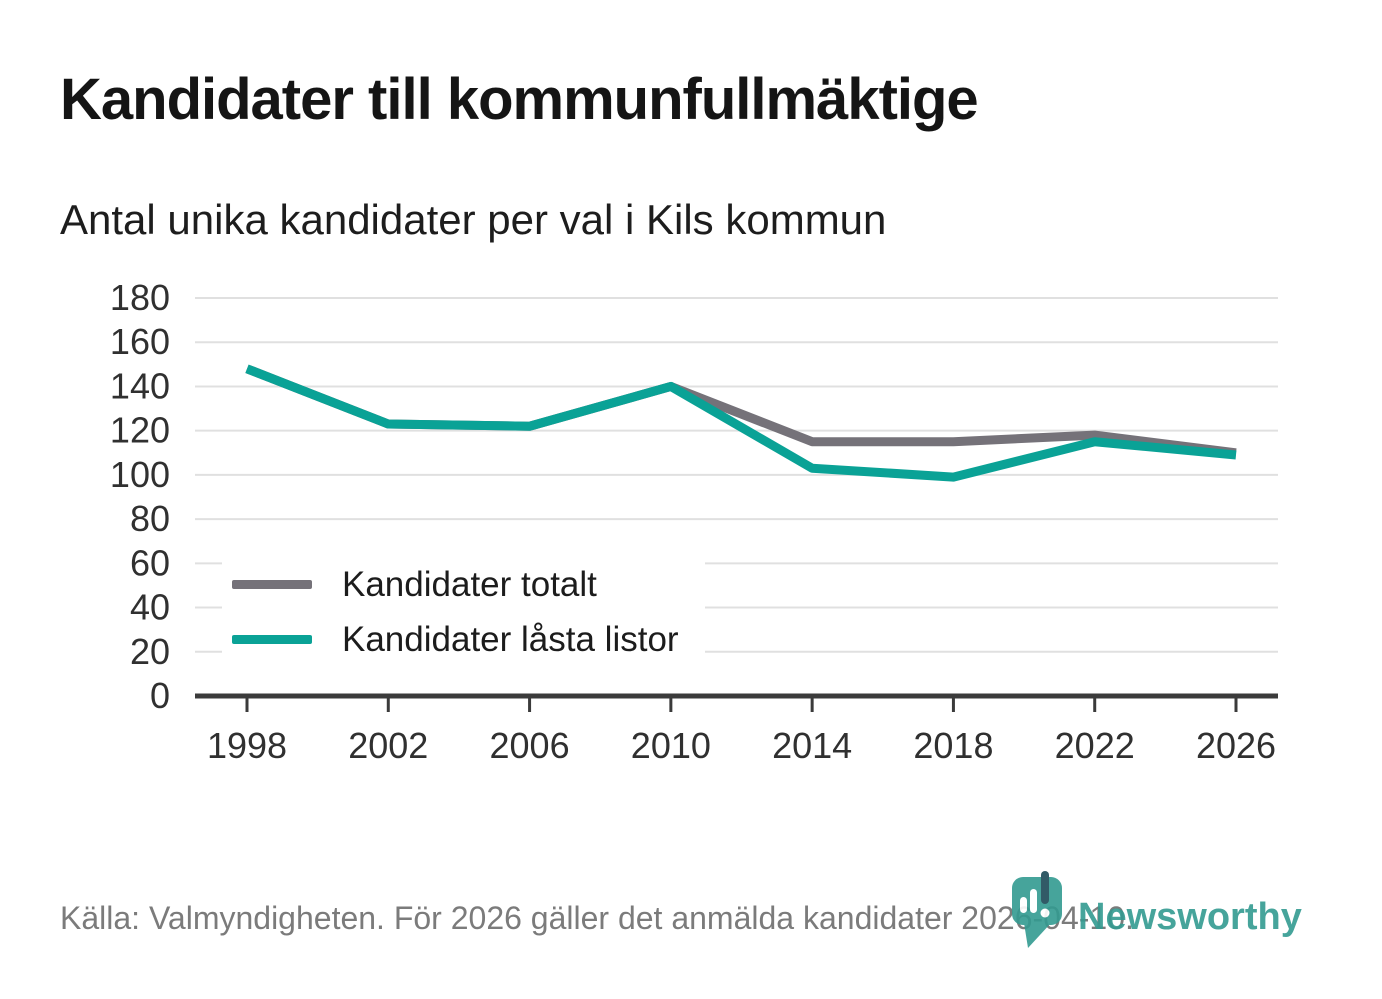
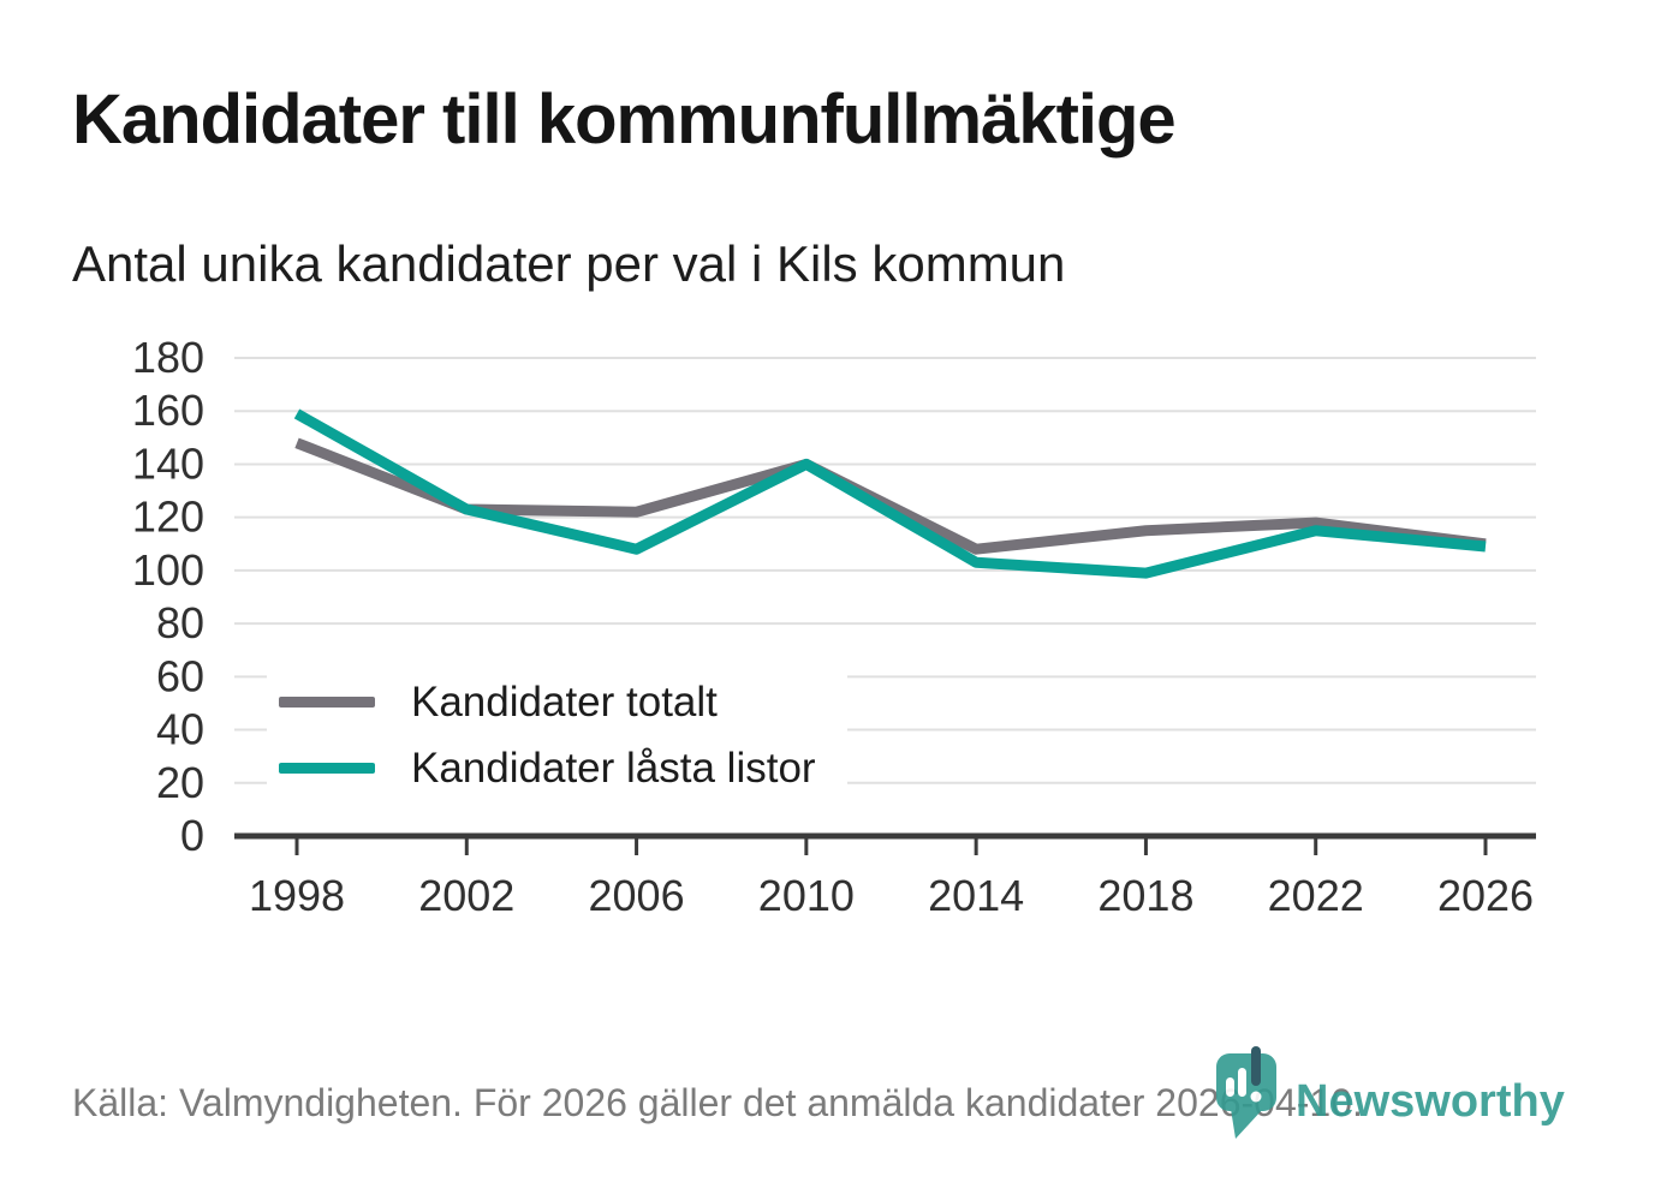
Kandidater låsta listor/1998: 148 -> 159
Kandidater låsta listor/2006: 122 -> 108
Kandidater totalt/2014: 115 -> 108
